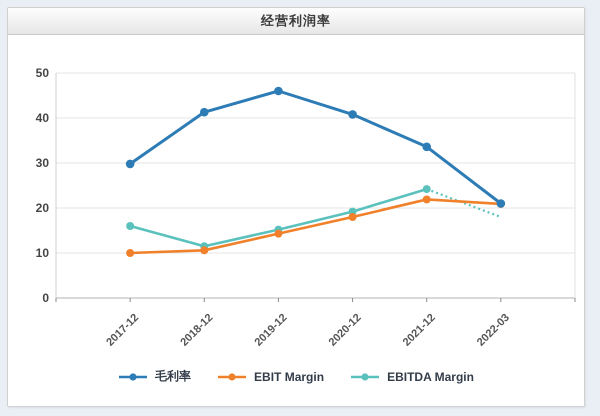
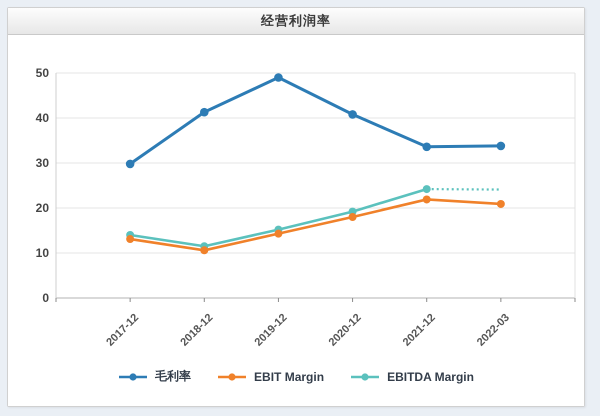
EBIT Margin/2017-12: 10 -> 13
EBITDA Margin/2017-12: 16 -> 14
毛利率/2019-12: 46 -> 49
毛利率/2022-03: 21 -> 34
EBITDA Margin/2022-03: 18 -> 24
